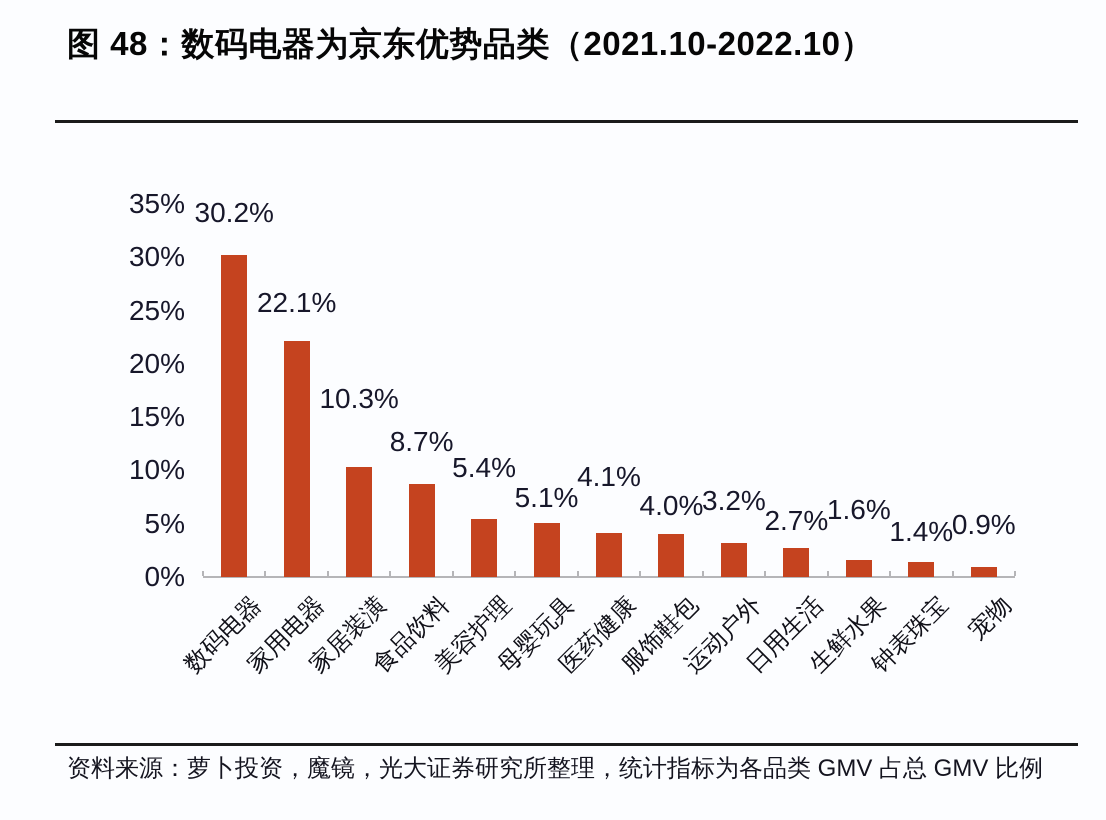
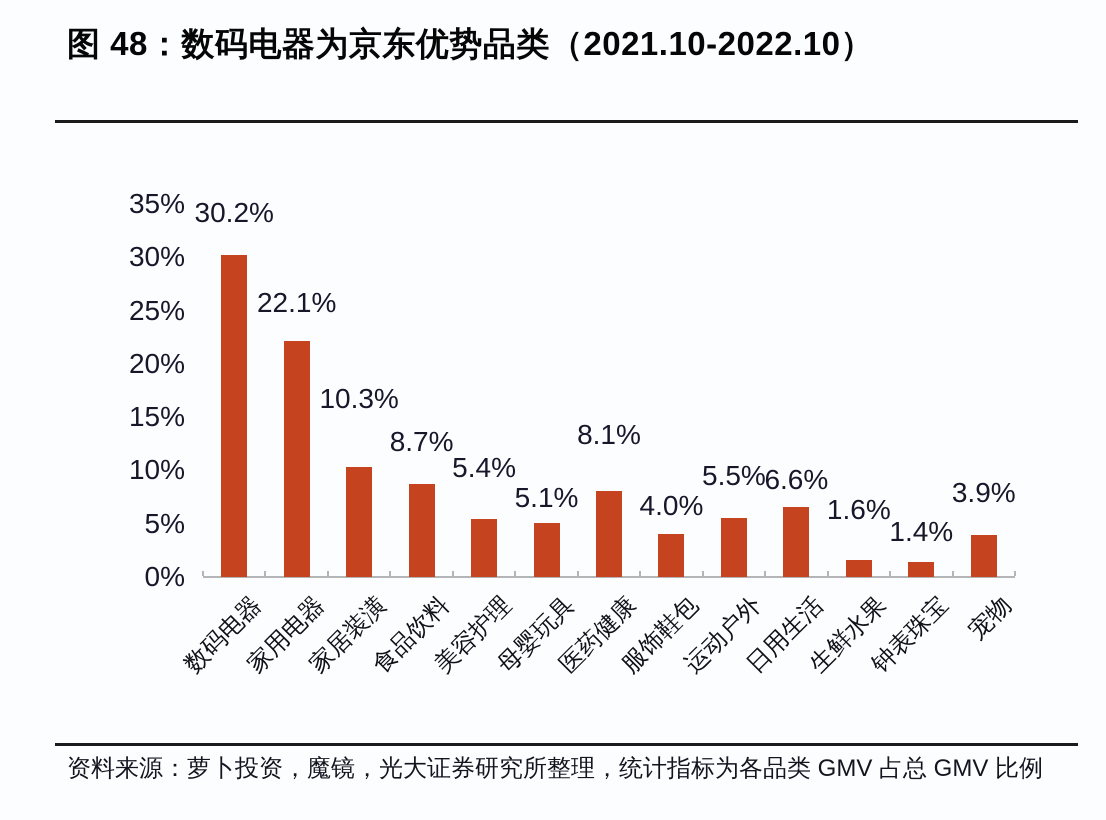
医药健康: 4.1% -> 8.1%
运动户外: 3.2% -> 5.5%
日用生活: 2.7% -> 6.6%
宠物: 0.9% -> 3.9%
